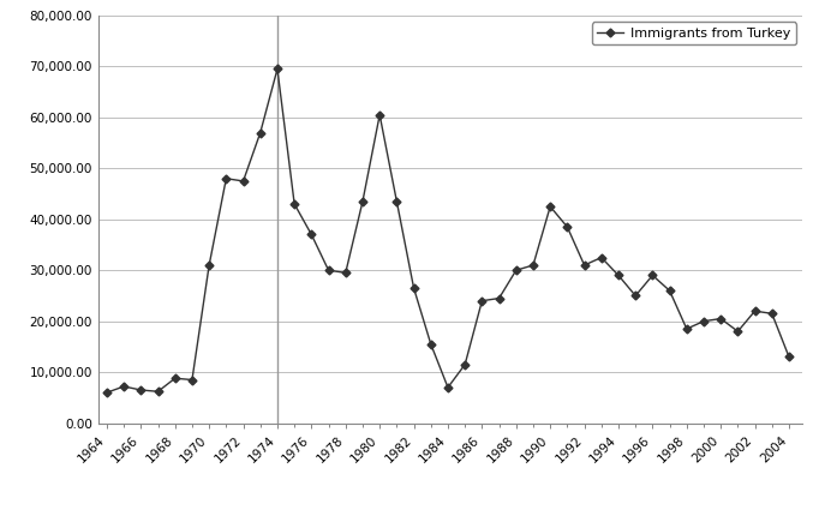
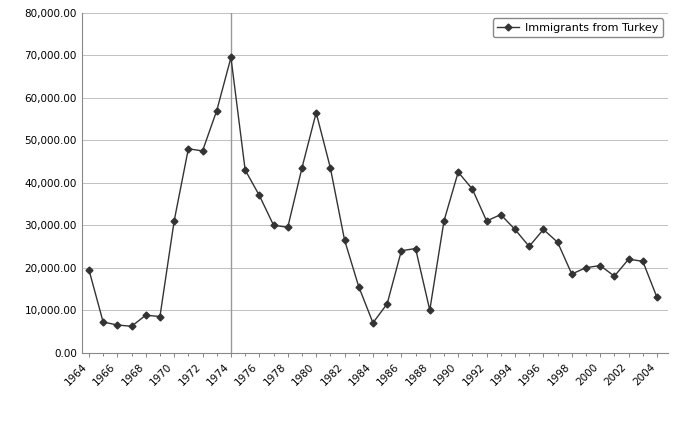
1964: 6,000 -> 19,500
1980: 60,500 -> 56,500
1988: 30,000 -> 10,000
